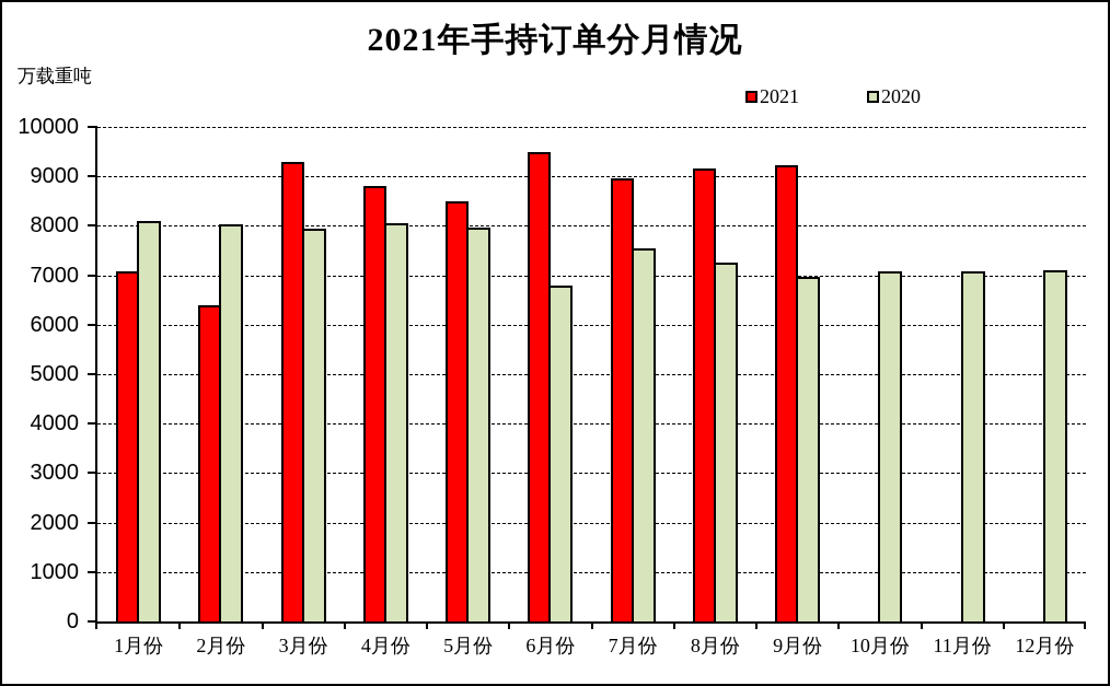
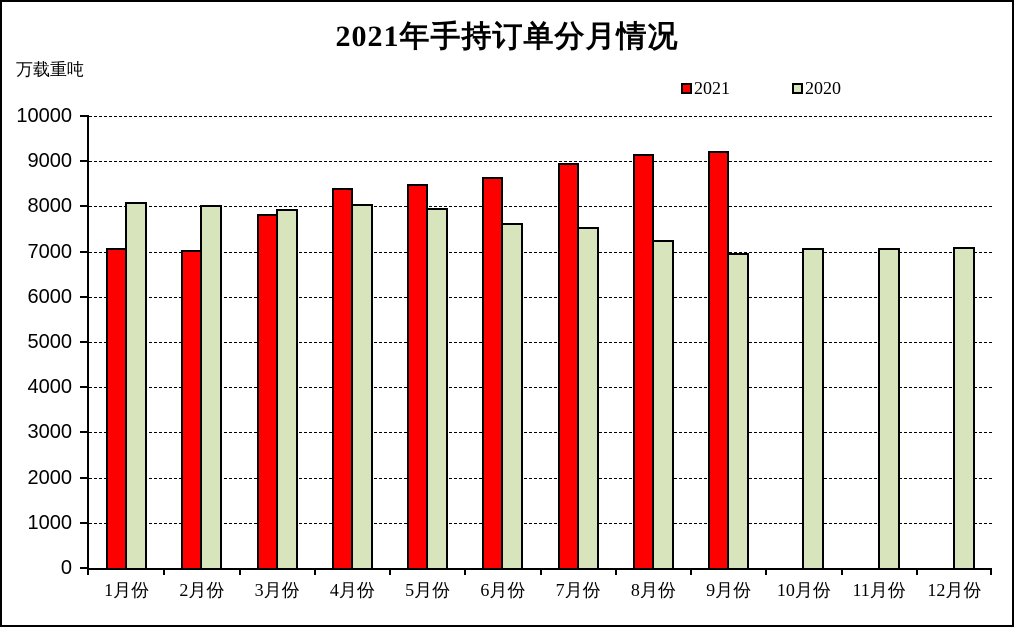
2021/2月份: 6400 -> 7000
2021/3月份: 9300 -> 7800
2021/4月份: 8800 -> 8400
2021/6月份: 9500 -> 8600
2020/6月份: 6800 -> 7600
